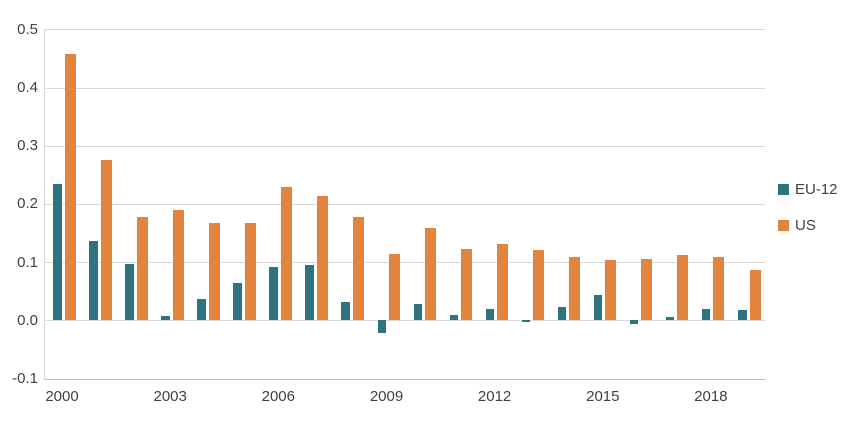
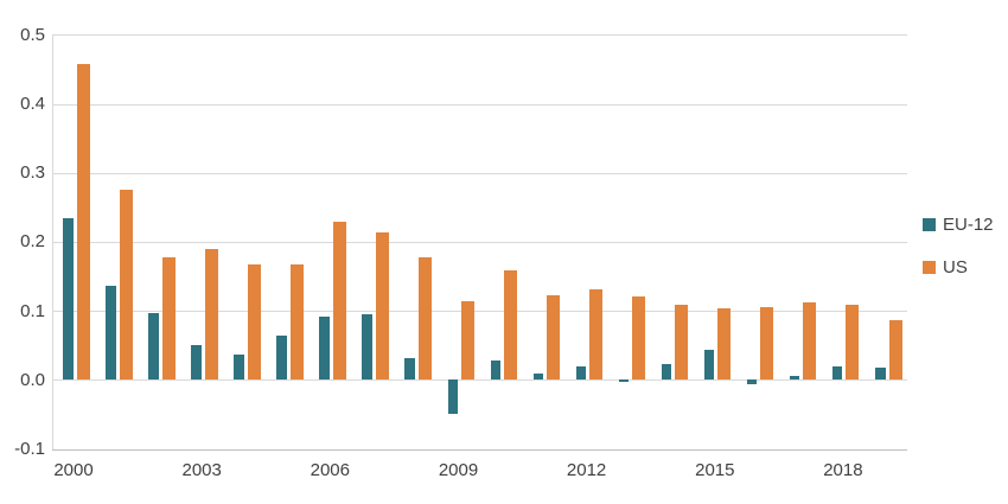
EU-12/2003: 0.01 -> 0.05
EU-12/2009: -0.02 -> -0.05
